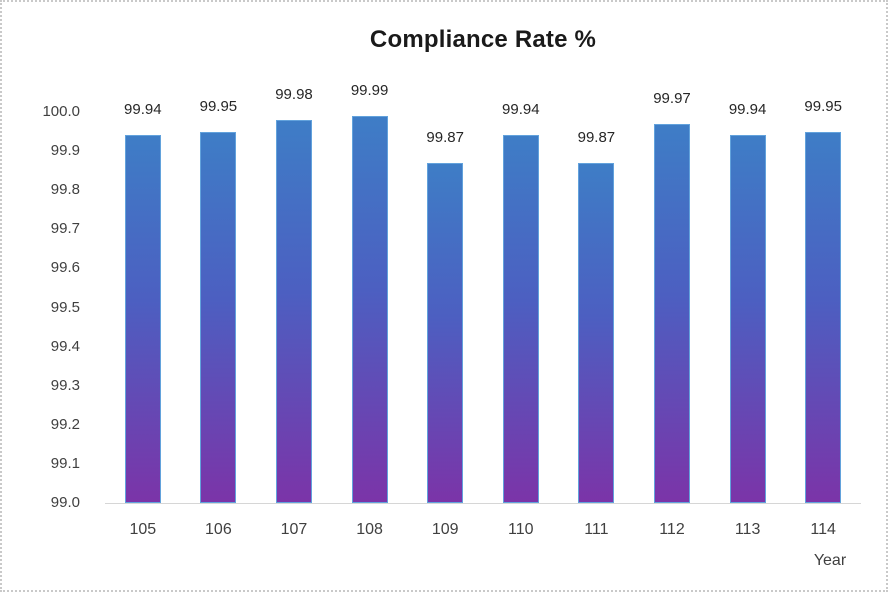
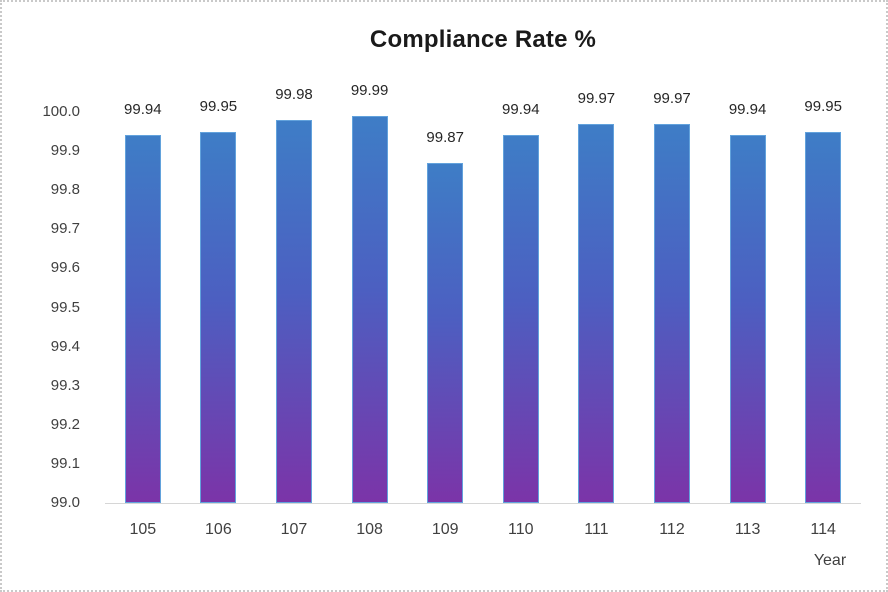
111: 99.87 -> 99.97
